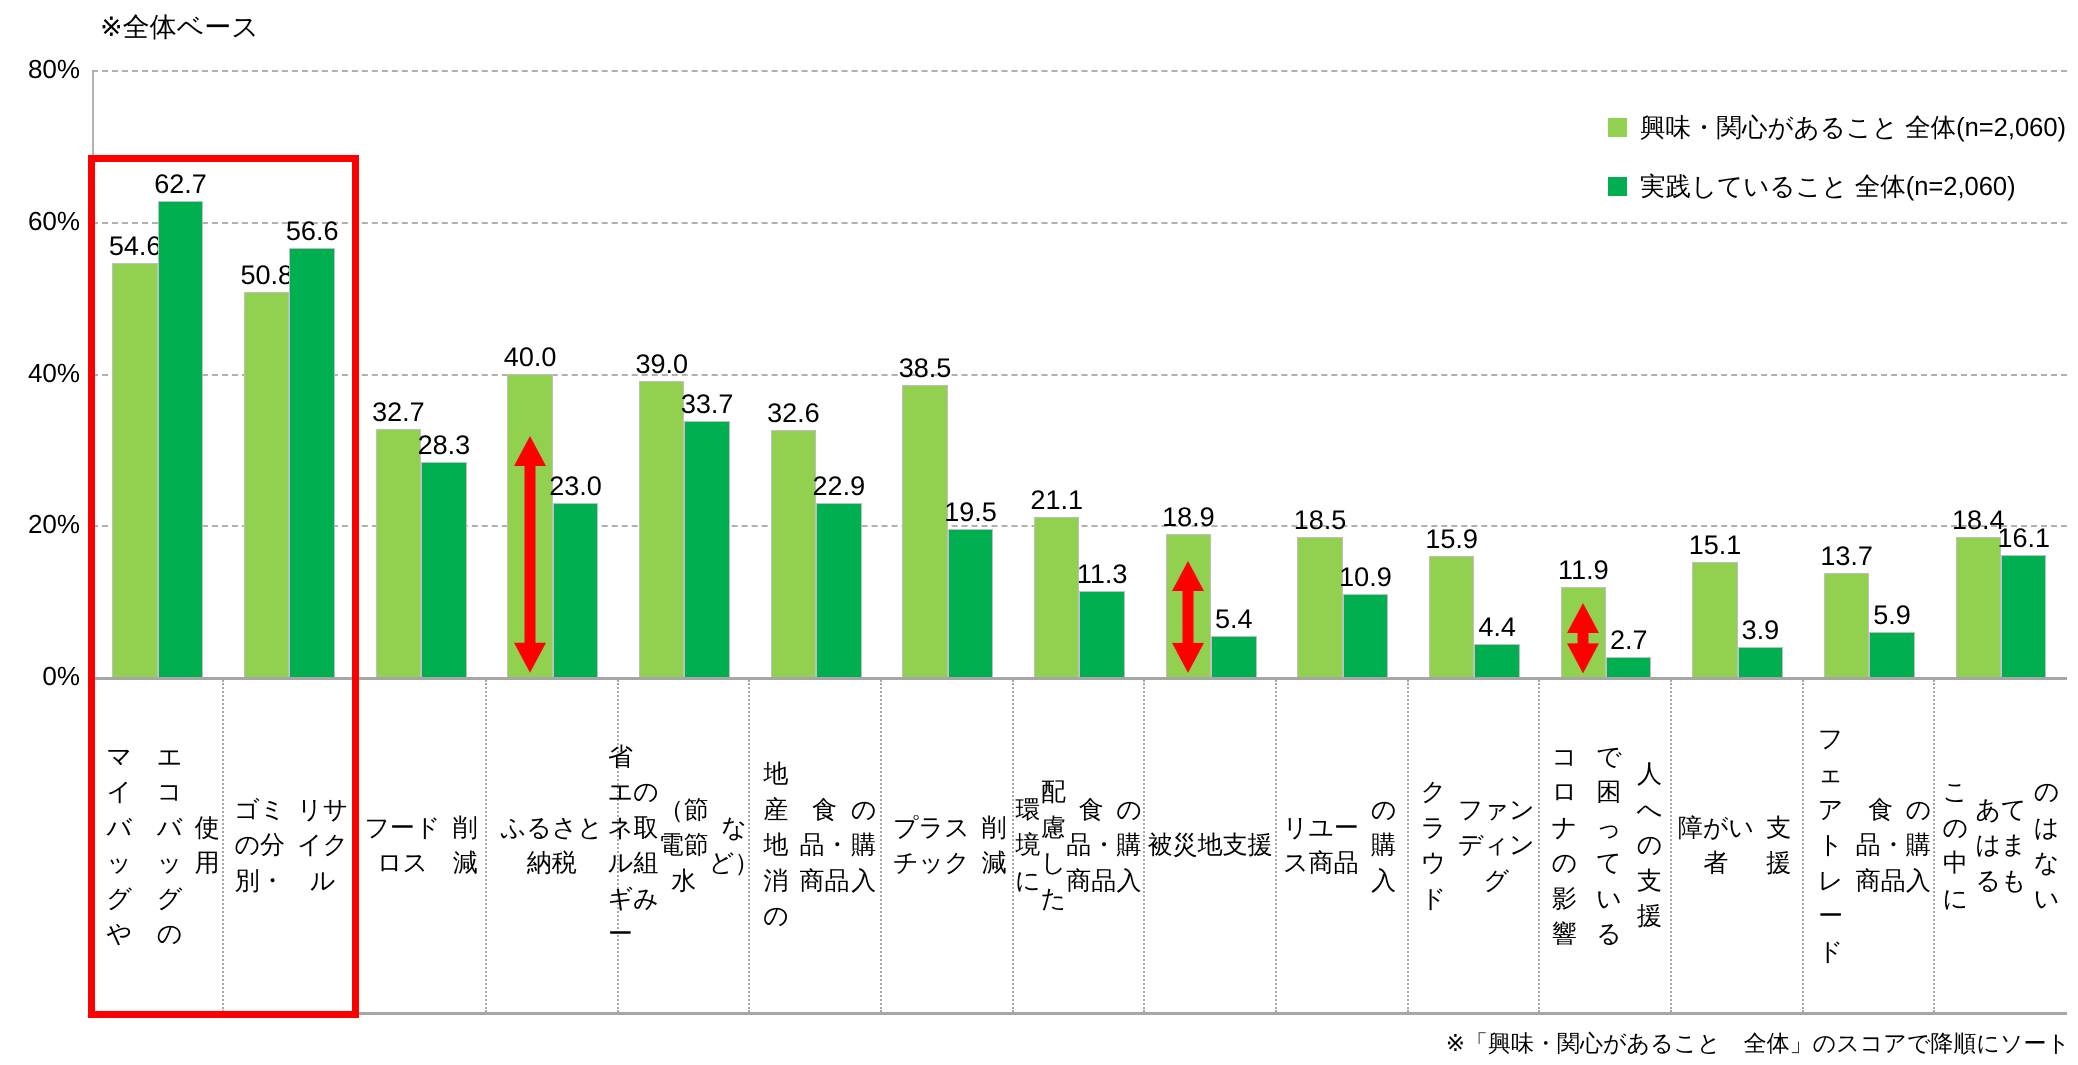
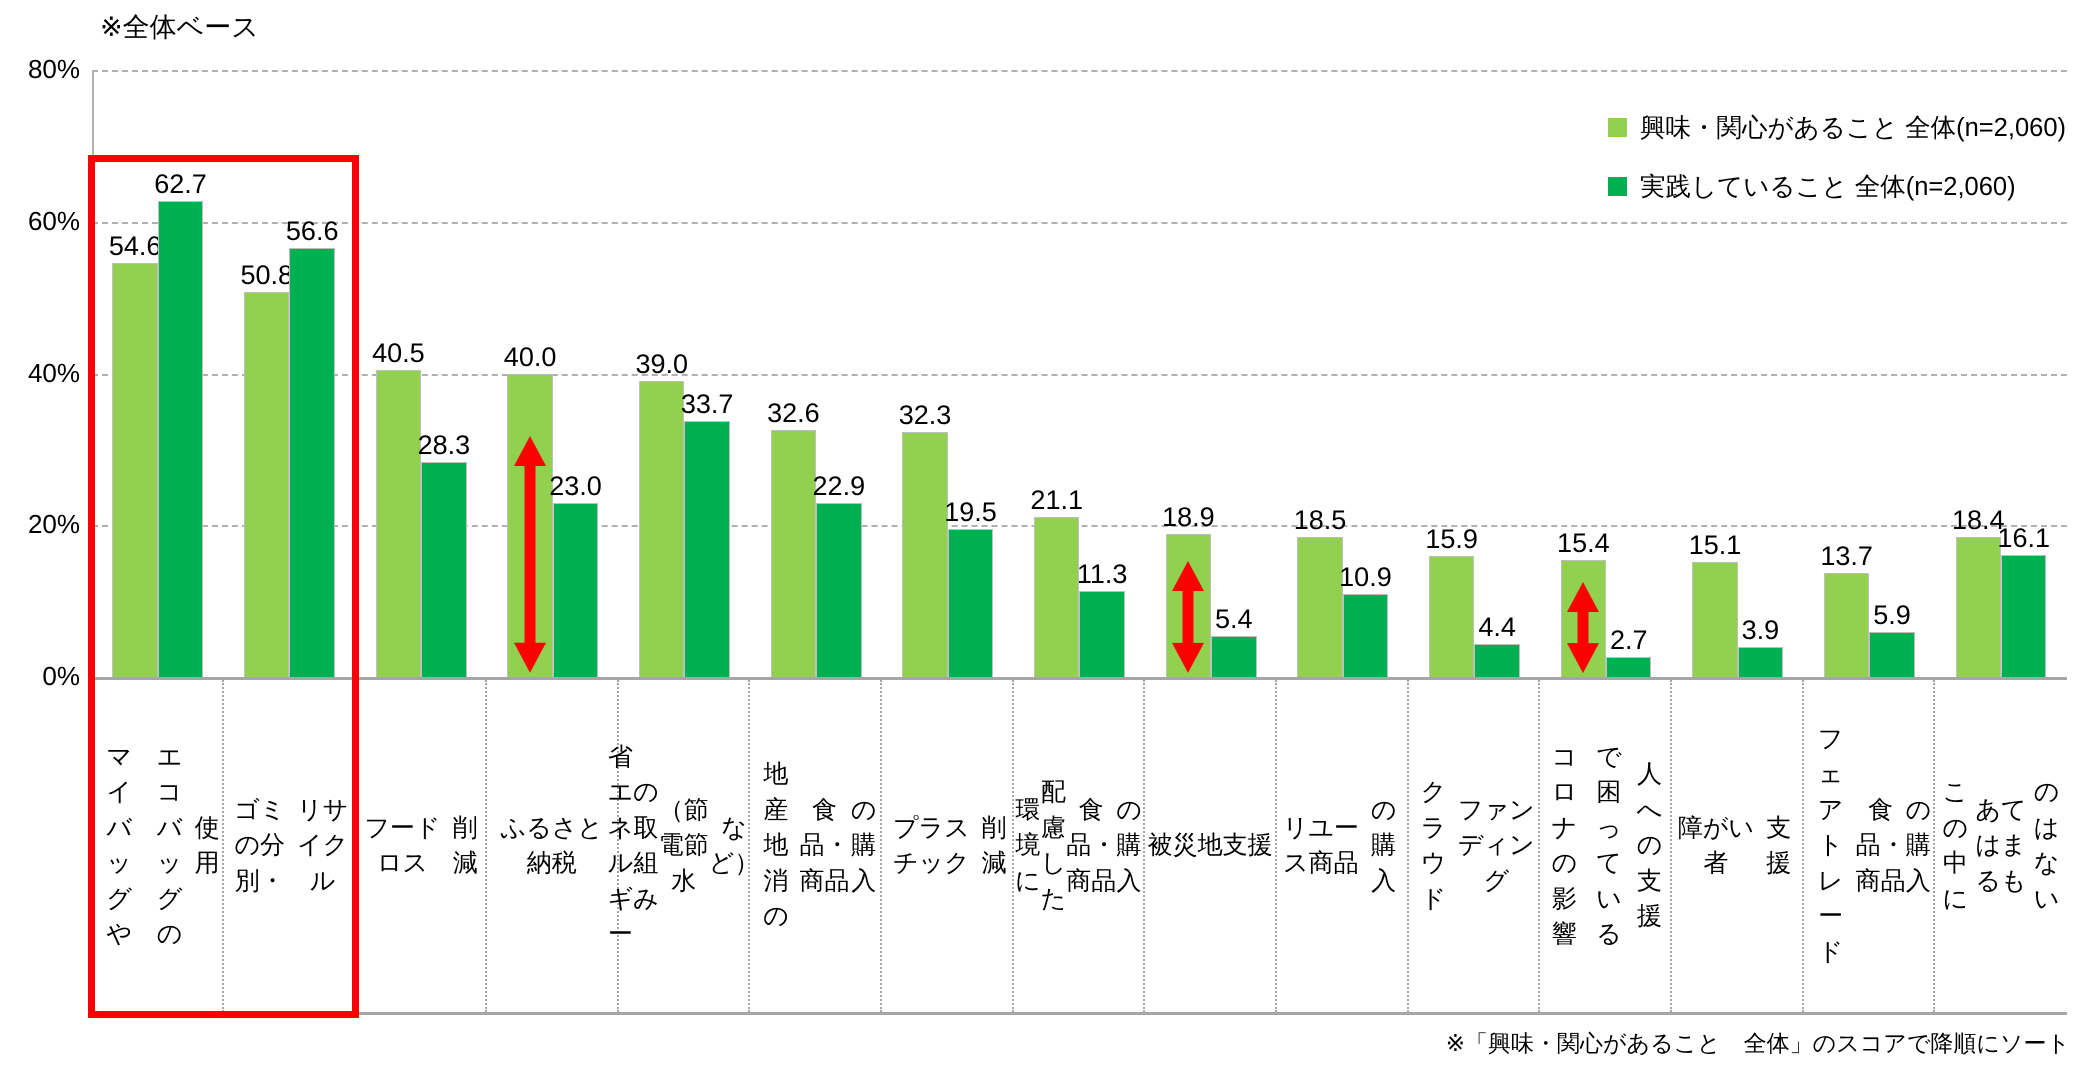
興味・関心があること 全体(n=2,060)/フードロス 削減: 32.7 -> 40.5
興味・関心があること 全体(n=2,060)/プラスチック 削減: 38.5 -> 32.3
興味・関心があること 全体(n=2,060)/コロナの影響 で困っている 人への支援: 11.9 -> 15.4
